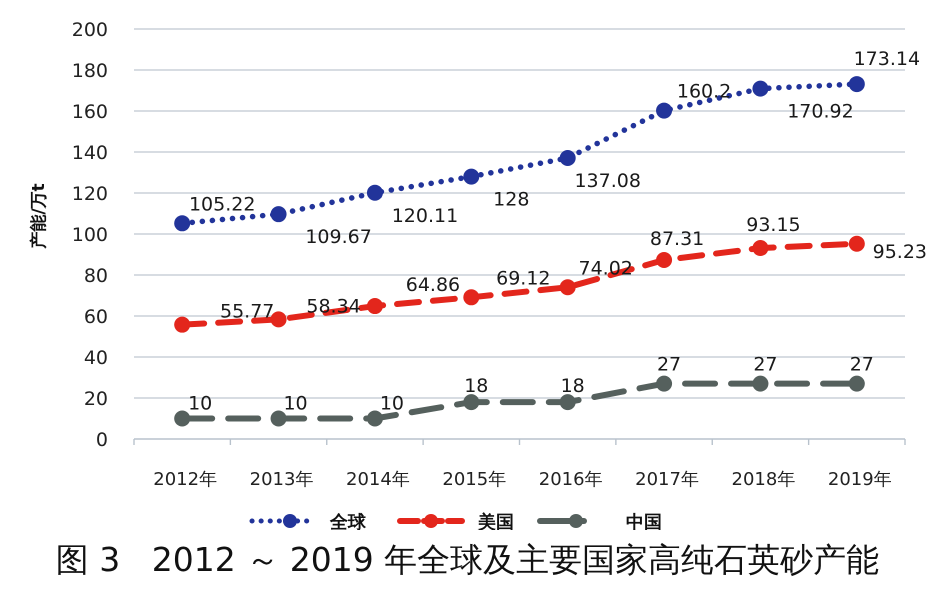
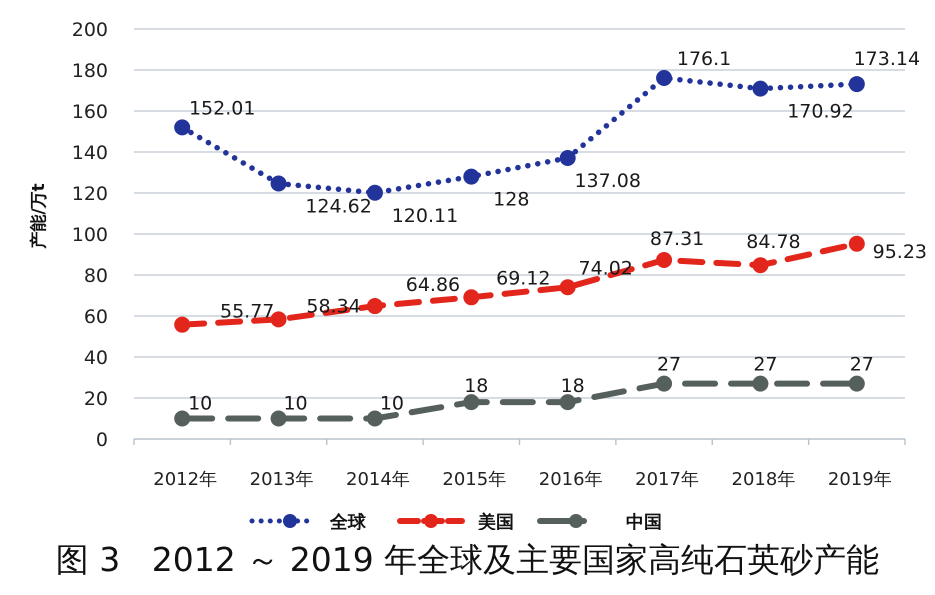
全球/2012年: 105.22 -> 152.01
全球/2013年: 109.67 -> 124.62
全球/2017年: 160.2 -> 176.1
美国/2018年: 93.15 -> 84.78
